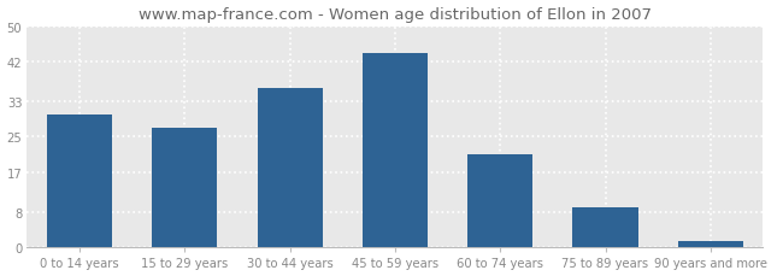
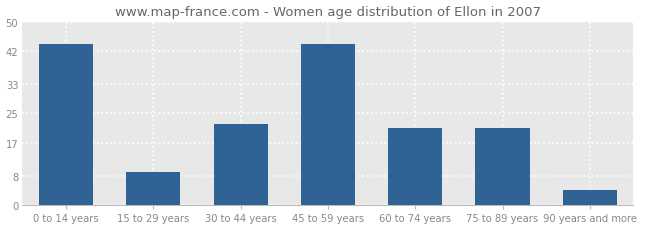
0 to 14 years: 30.0 -> 44.0
15 to 29 years: 27.0 -> 9.0
30 to 44 years: 36.0 -> 22.0
75 to 89 years: 9.0 -> 21.0
90 years and more: 1.5 -> 4.0
